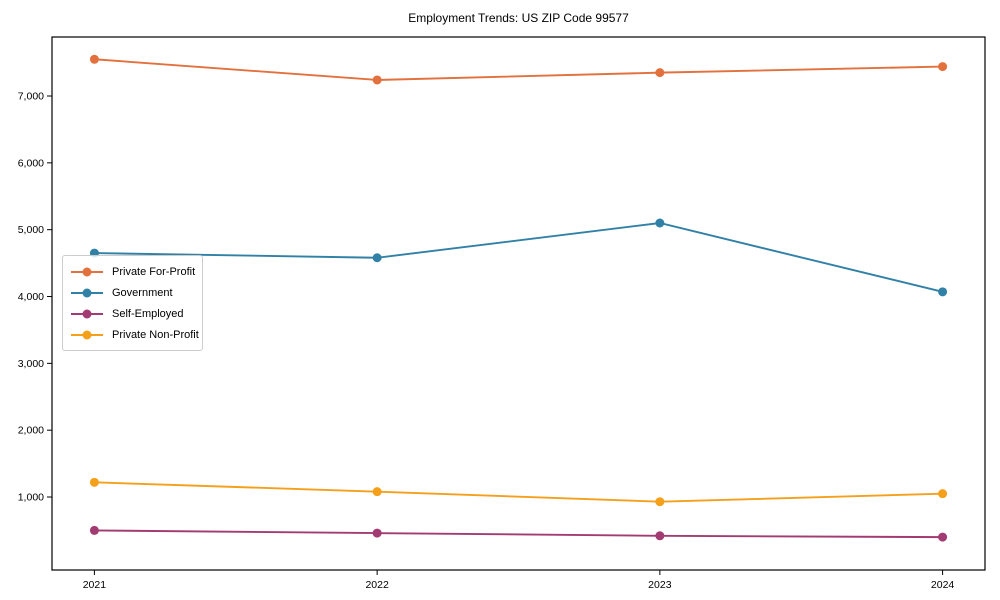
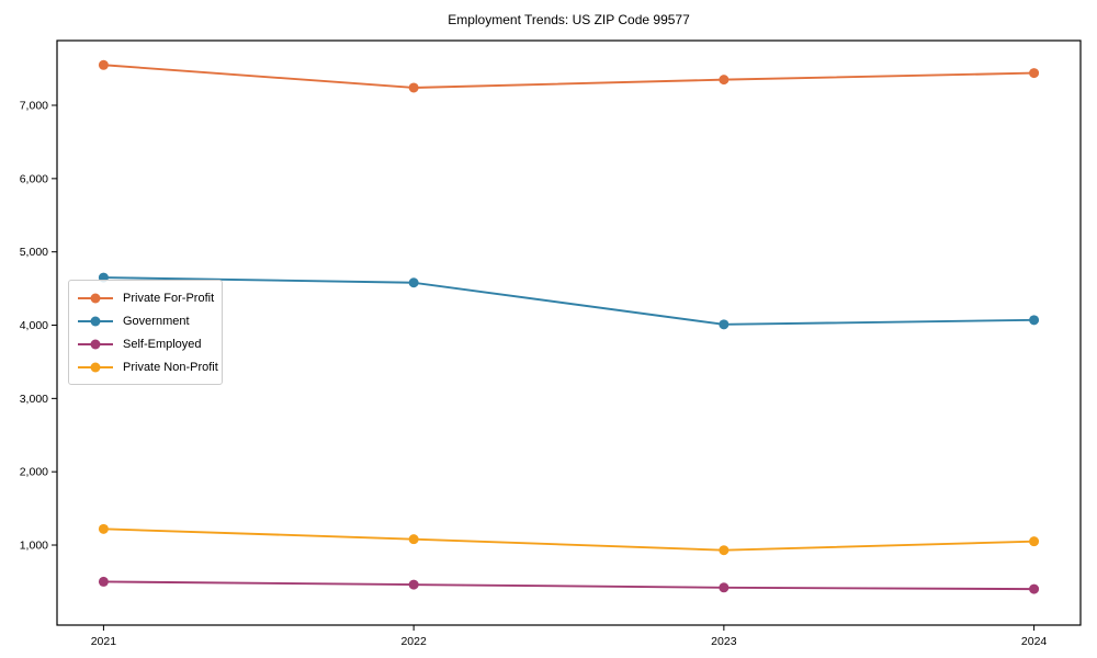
Government/2023: 5100 -> 4000
